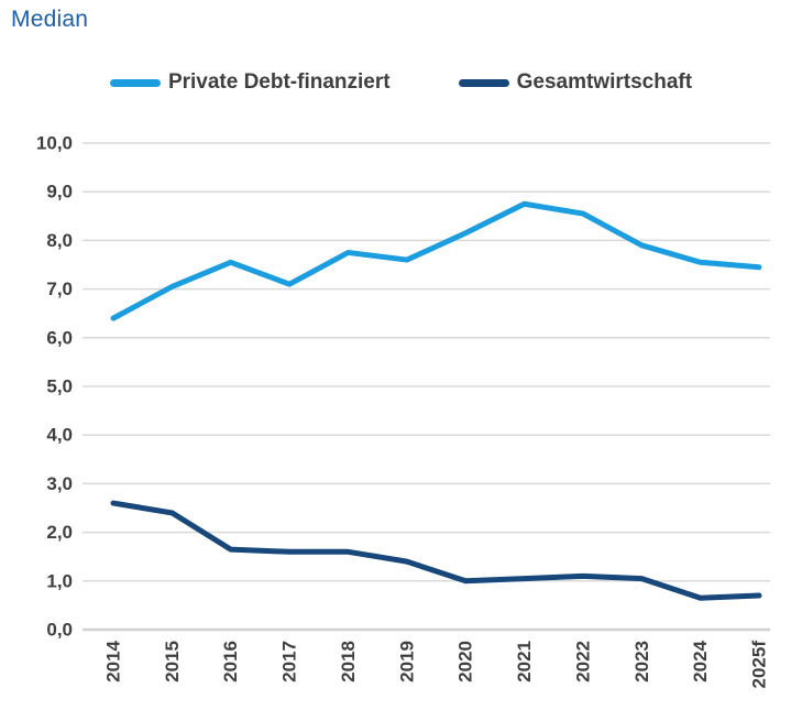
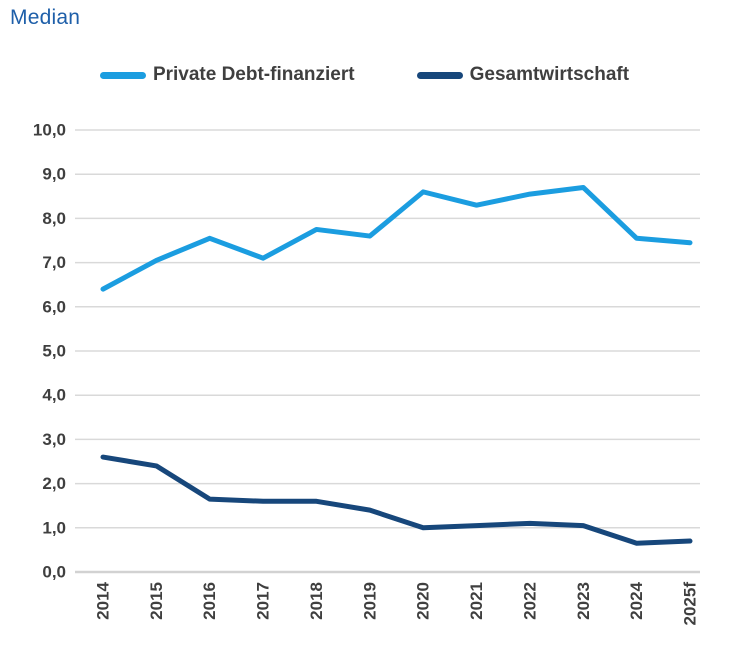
Private Debt-finanziert/2020: 8,2 -> 8,6
Private Debt-finanziert/2021: 8,8 -> 8,3
Private Debt-finanziert/2023: 7,9 -> 8,7
